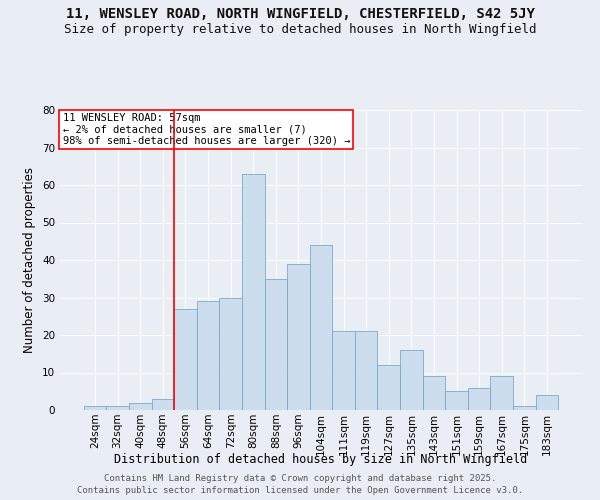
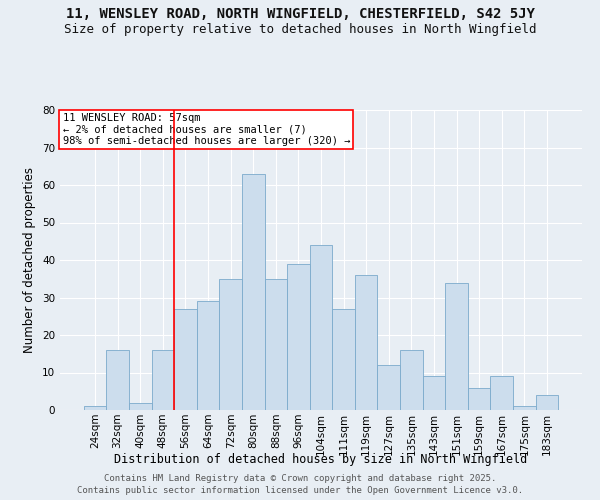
32sqm: 1 -> 16
48sqm: 3 -> 16
72sqm: 30 -> 35
111sqm: 21 -> 27
119sqm: 21 -> 36
151sqm: 5 -> 34
